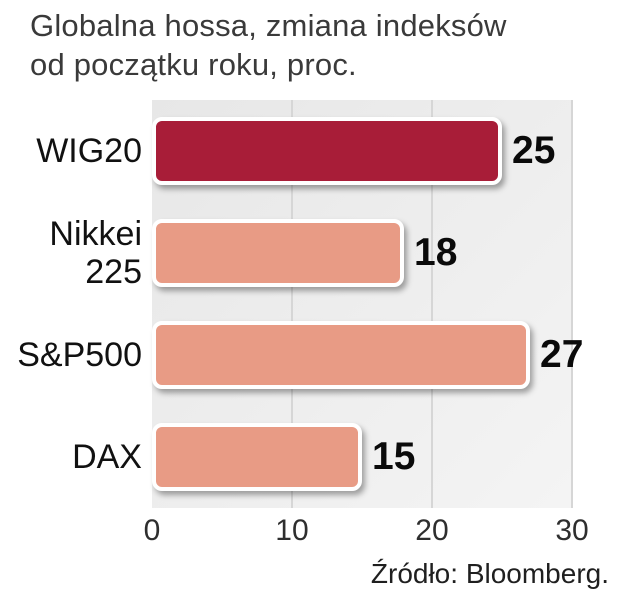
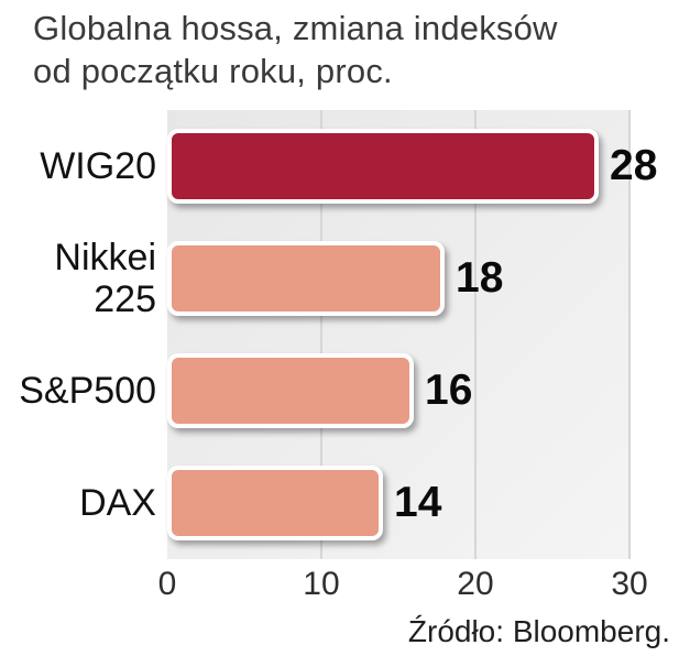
WIG20: 25 -> 28
S&P500: 27 -> 16
DAX: 15 -> 14
